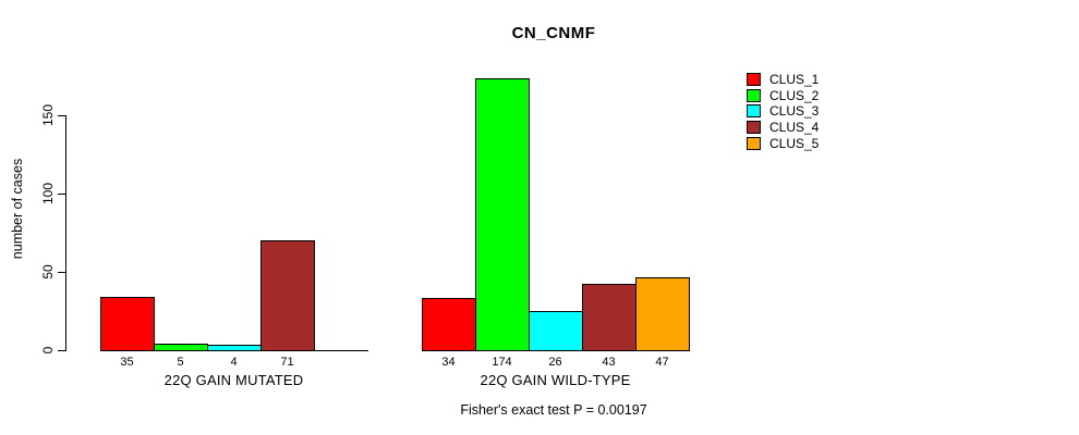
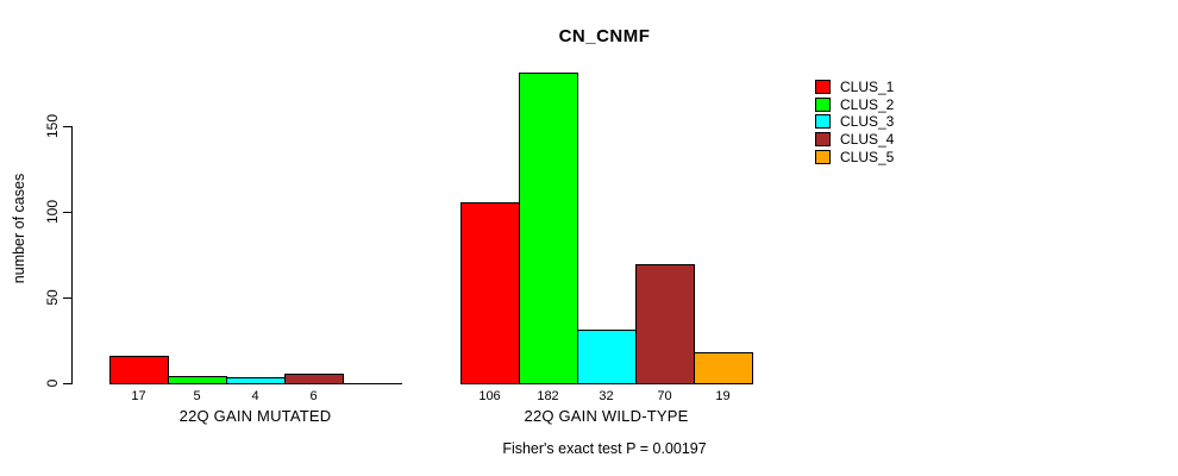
CLUS_1/22Q GAIN MUTATED: 35 -> 17
CLUS_4/22Q GAIN MUTATED: 71 -> 6
CLUS_1/22Q GAIN WILD-TYPE: 34 -> 106
CLUS_2/22Q GAIN WILD-TYPE: 174 -> 182
CLUS_3/22Q GAIN WILD-TYPE: 26 -> 32
CLUS_4/22Q GAIN WILD-TYPE: 43 -> 70
CLUS_5/22Q GAIN WILD-TYPE: 47 -> 19
